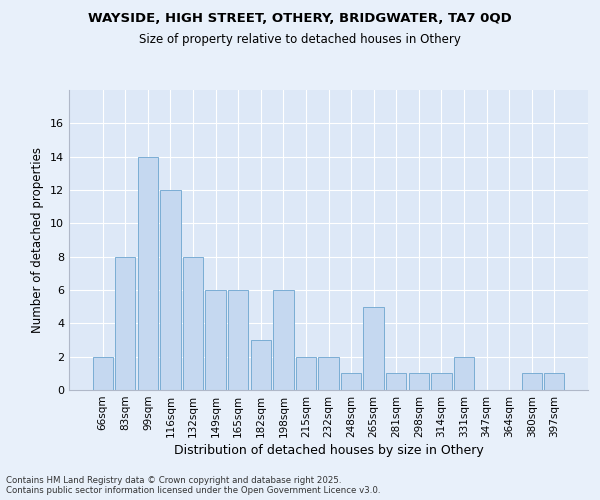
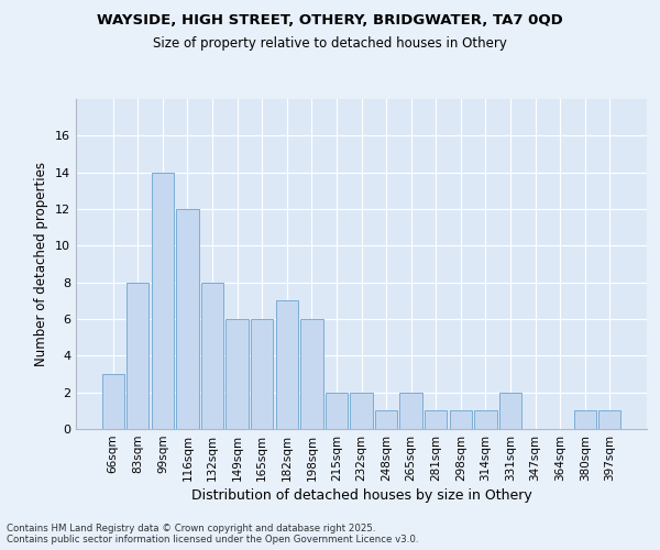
66sqm: 2 -> 3
182sqm: 3 -> 7
265sqm: 5 -> 2
